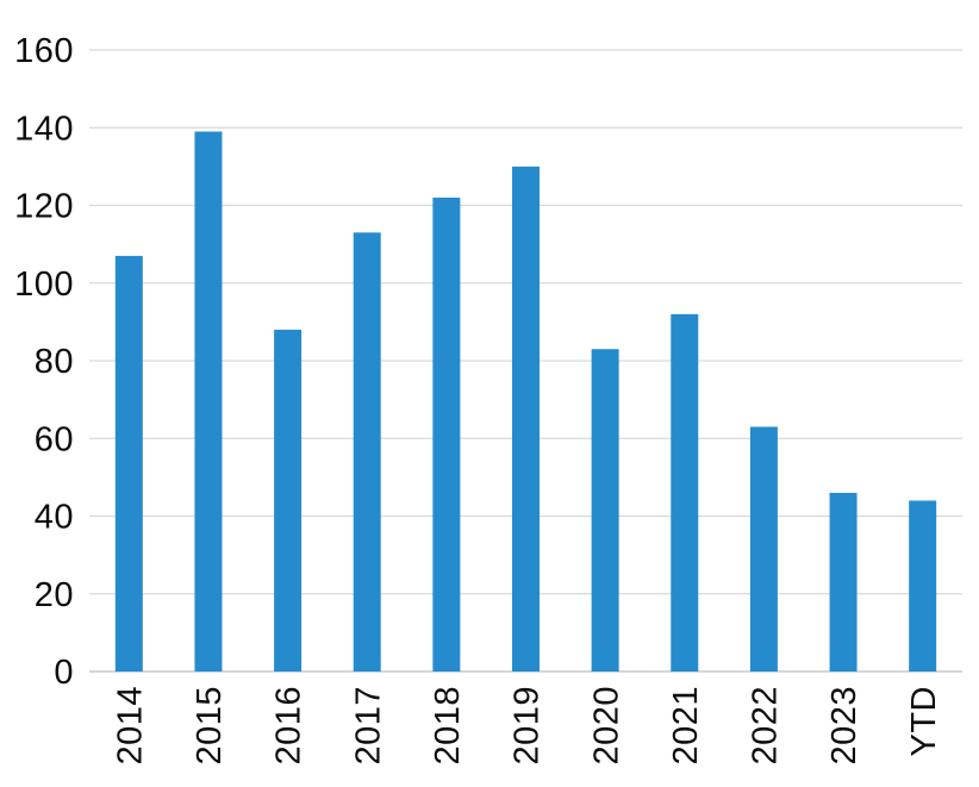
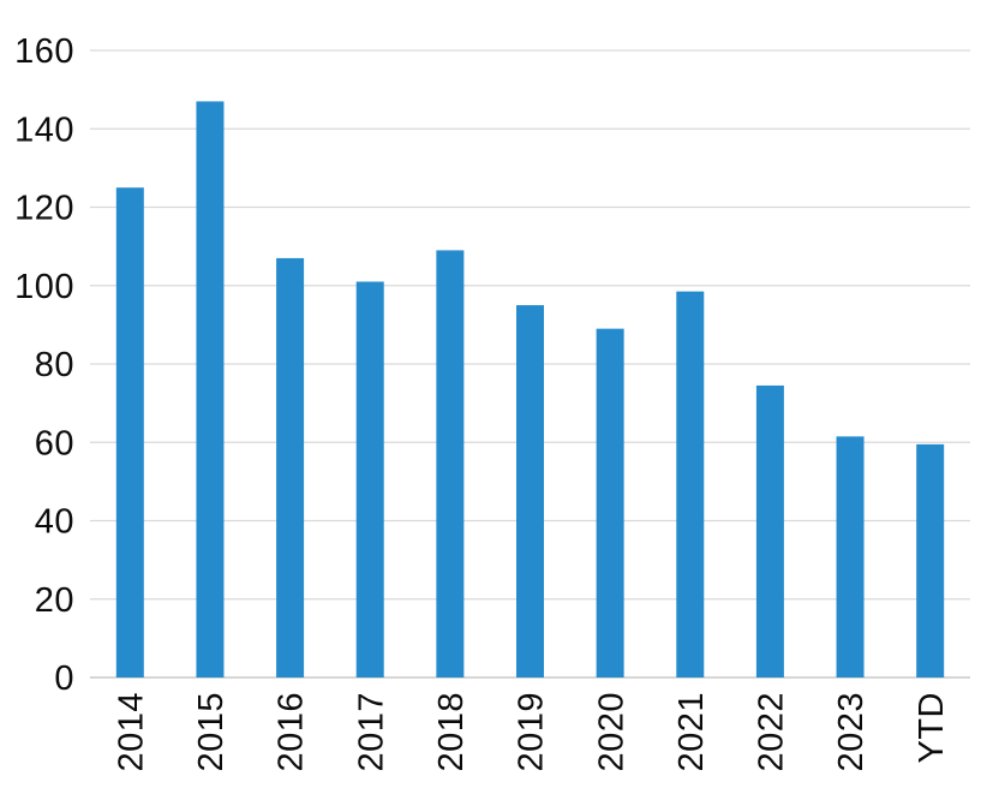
2014: 107 -> 125
2015: 139 -> 147
2016: 88 -> 107
2017: 113 -> 101
2018: 122 -> 109
2019: 130 -> 95
2020: 83 -> 89
2021: 92 -> 98
2022: 63 -> 74
2023: 46 -> 62
YTD: 44 -> 60
